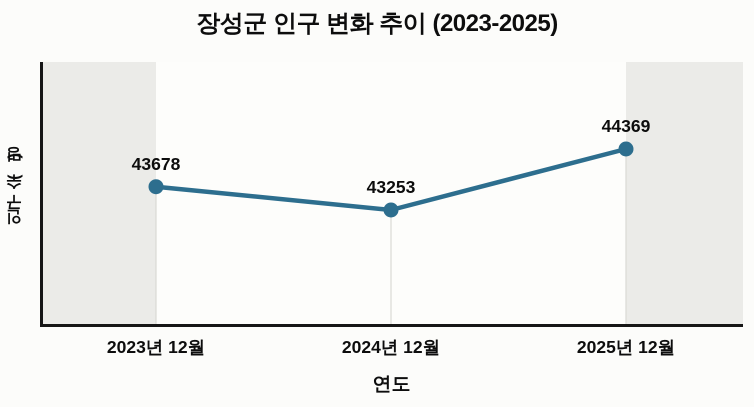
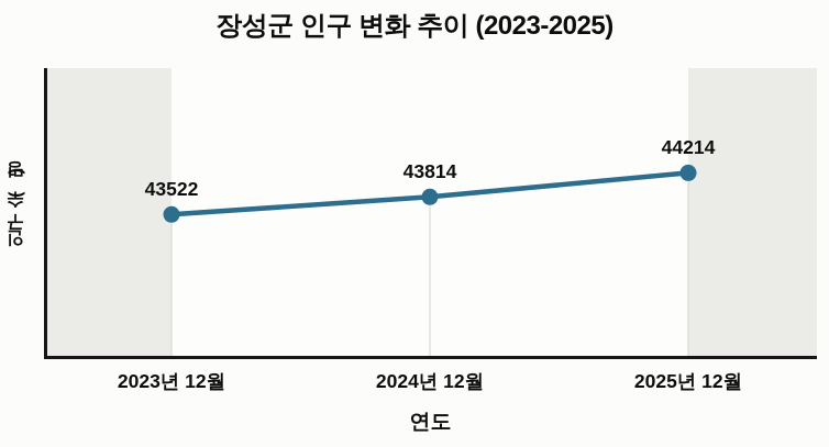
2023년 12월: 43678 -> 43522
2024년 12월: 43253 -> 43814
2025년 12월: 44369 -> 44214
